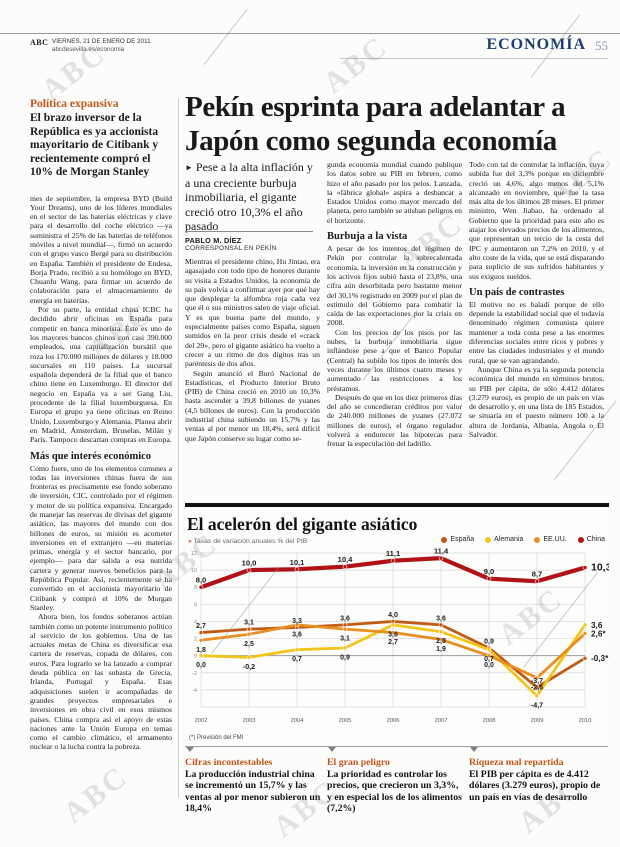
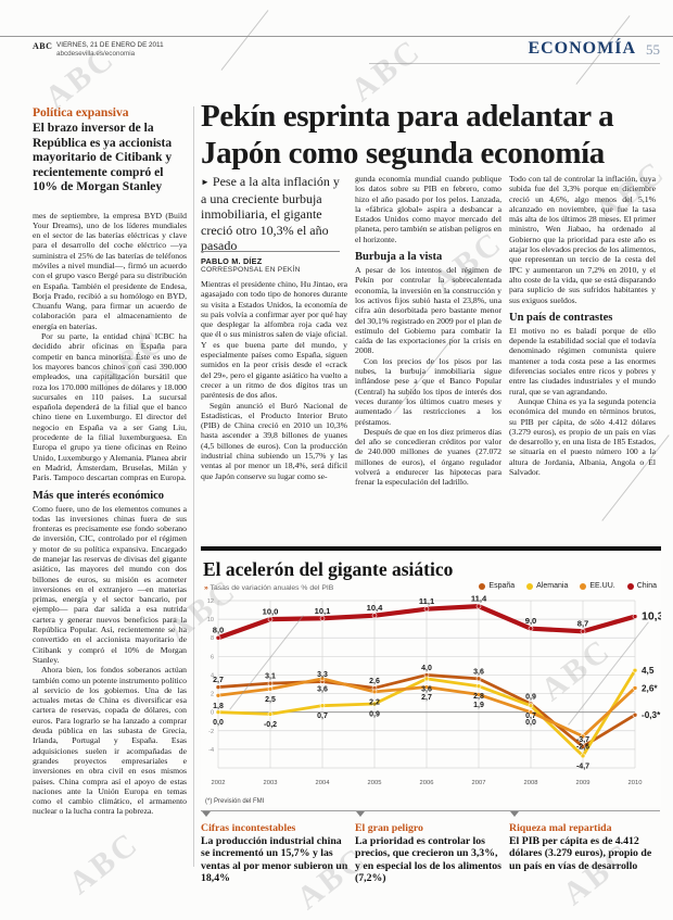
España/2005: 3,6 -> 2,6
EE.UU./2005: 3,1 -> 2,2
Alemania/2010: 3,6 -> 4,5
